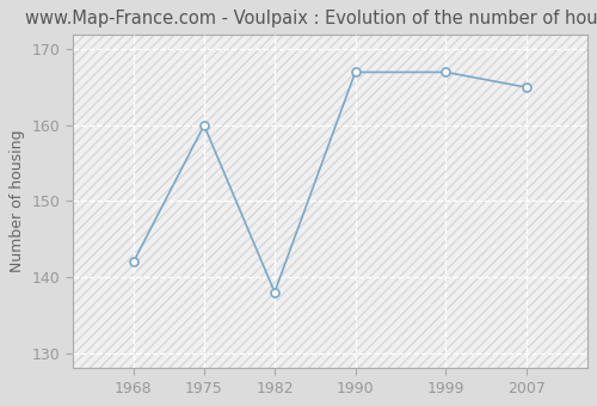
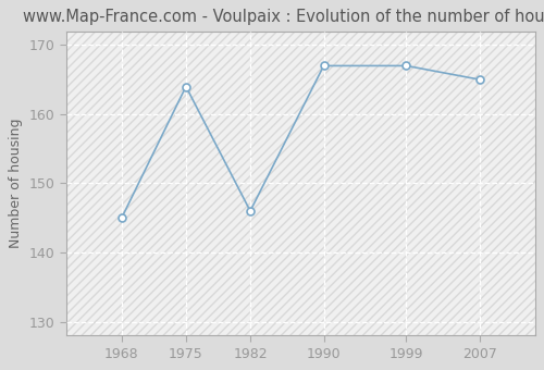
1968: 142 -> 145
1975: 160 -> 164
1982: 138 -> 146
